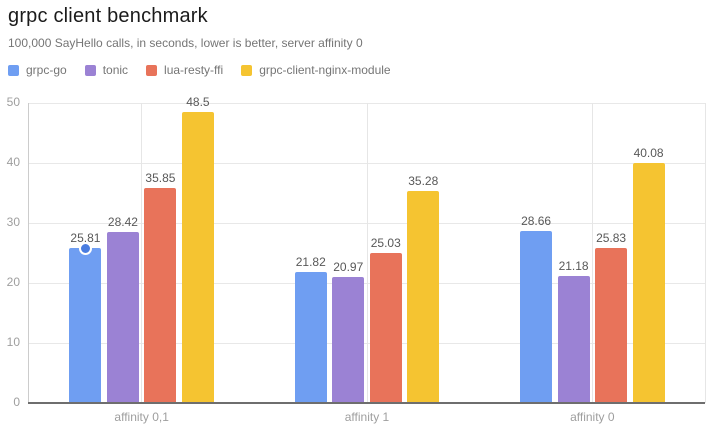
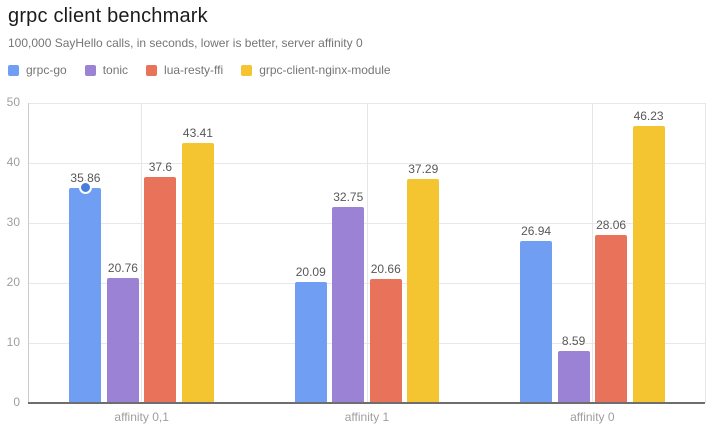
grpc-go/affinity 0,1: 25.81 -> 35.86
tonic/affinity 0,1: 28.42 -> 20.76
lua-resty-ffi/affinity 0,1: 35.85 -> 37.6
grpc-client-nginx-module/affinity 0,1: 48.5 -> 43.41
grpc-go/affinity 1: 21.82 -> 20.09
tonic/affinity 1: 20.97 -> 32.75
lua-resty-ffi/affinity 1: 25.03 -> 20.66
grpc-client-nginx-module/affinity 1: 35.28 -> 37.29
grpc-go/affinity 0: 28.66 -> 26.94
tonic/affinity 0: 21.18 -> 8.59
lua-resty-ffi/affinity 0: 25.83 -> 28.06
grpc-client-nginx-module/affinity 0: 40.08 -> 46.23
